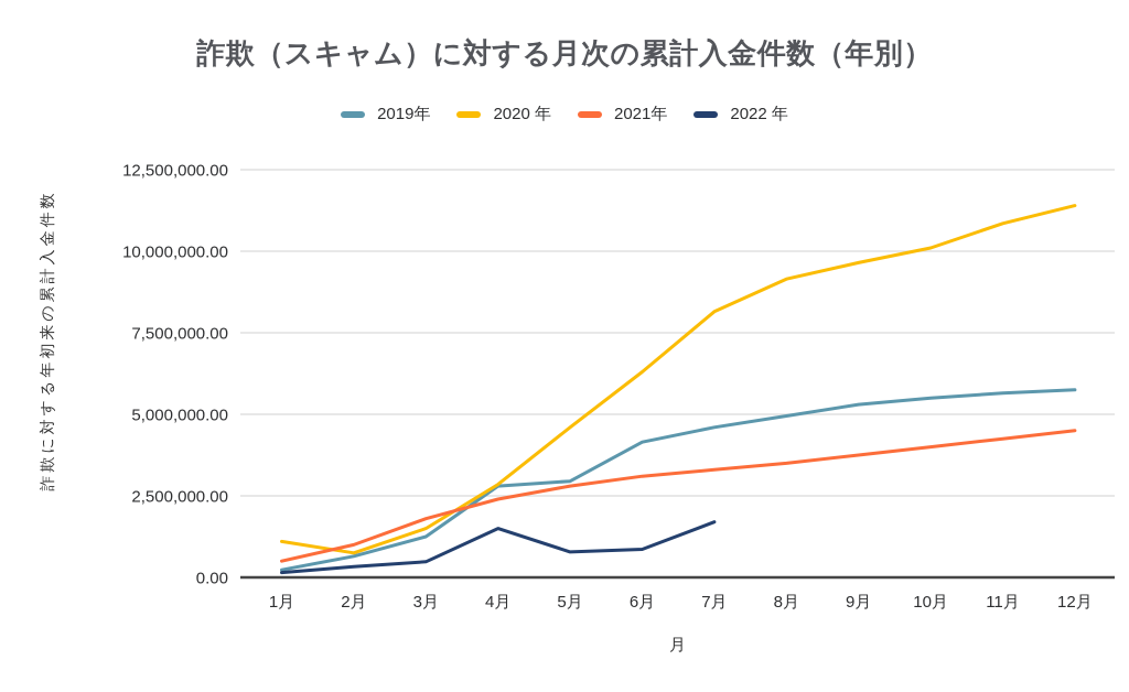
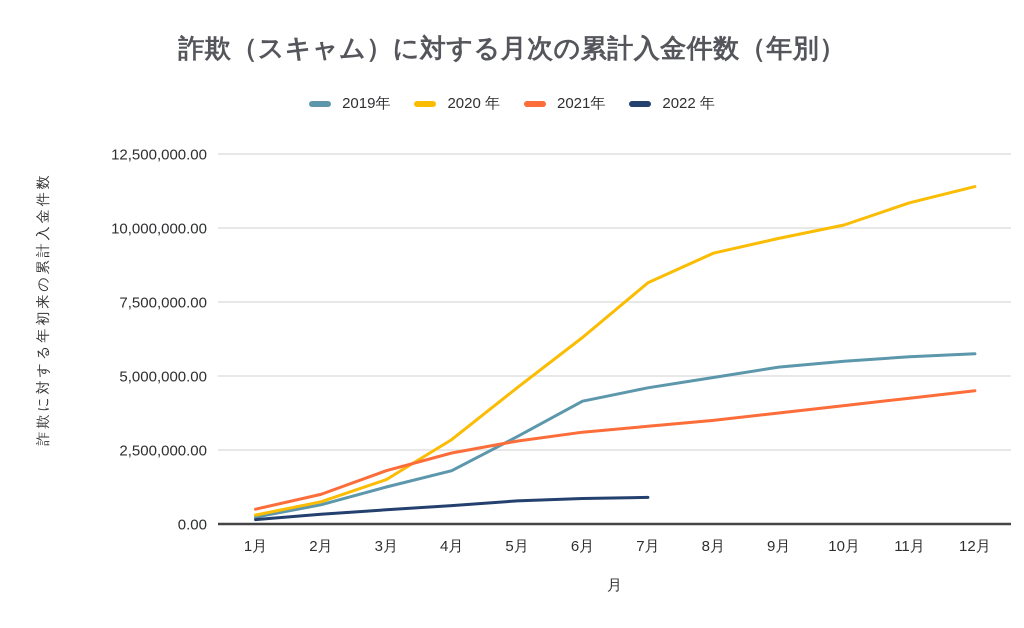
2020 年/1月: 1100000 -> 300000
2019年/4月: 2800000 -> 1800000
2022 年/4月: 1500000 -> 600000
2022 年/7月: 1700000 -> 900000
